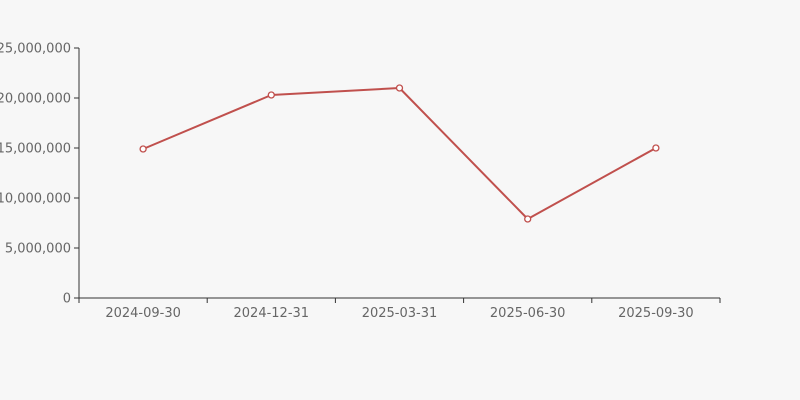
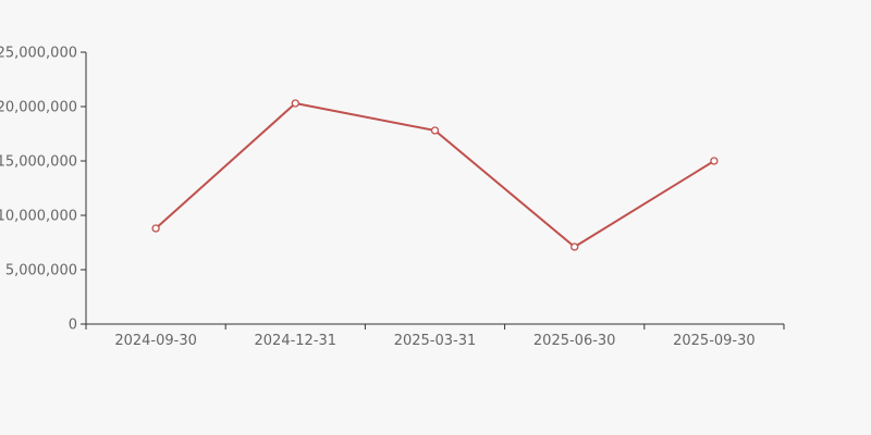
2024-09-30: 14900000 -> 8800000
2025-03-31: 21000000 -> 17800000
2025-06-30: 7900000 -> 7100000
